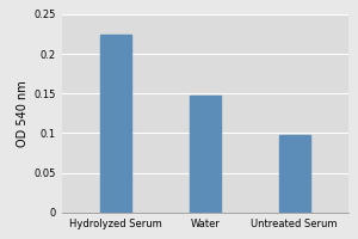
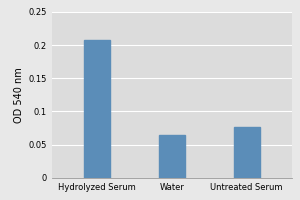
Hydrolyzed Serum: 0.224 -> 0.207
Water: 0.148 -> 0.065
Untreated Serum: 0.098 -> 0.076
